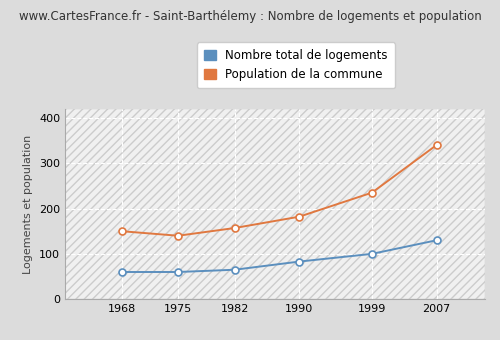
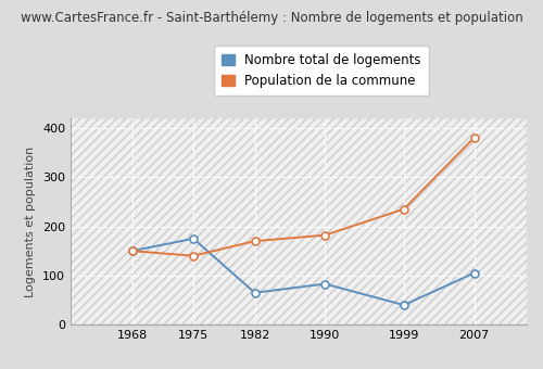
Nombre total de logements/1968: 60 -> 150
Nombre total de logements/1975: 60 -> 175
Population de la commune/1982: 157 -> 170
Nombre total de logements/1999: 100 -> 40
Nombre total de logements/2007: 130 -> 105
Population de la commune/2007: 340 -> 380
